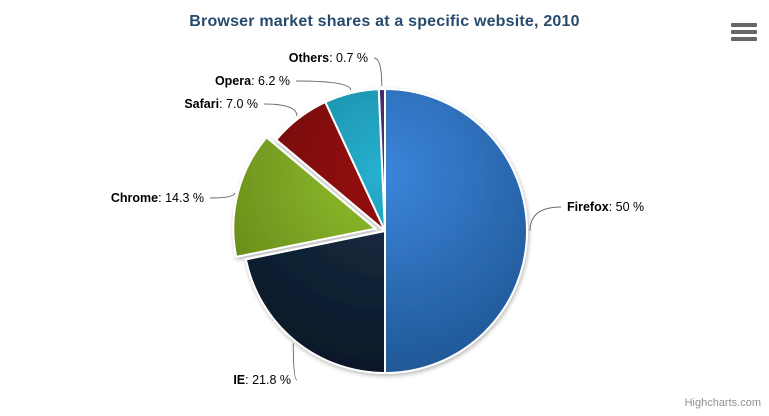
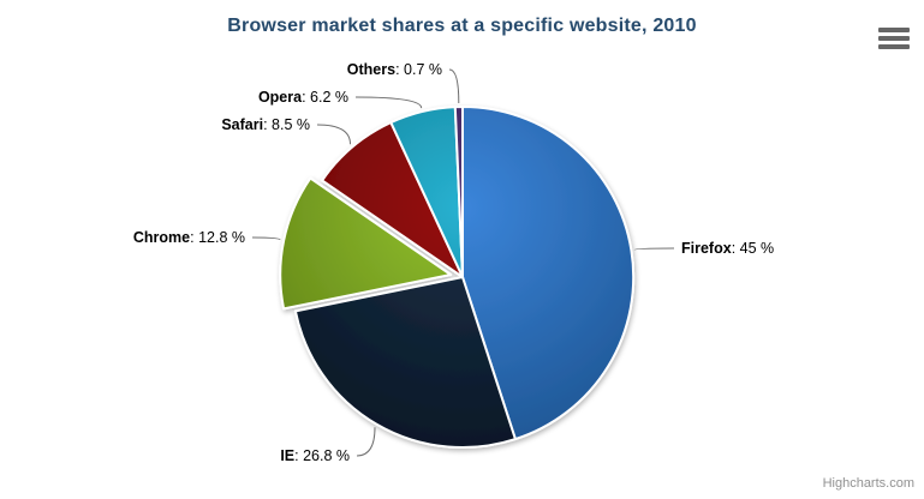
Firefox: 50 -> 45
IE: 21.8 -> 26.8
Chrome: 14.3 -> 12.8
Safari: 7.0 -> 8.5
